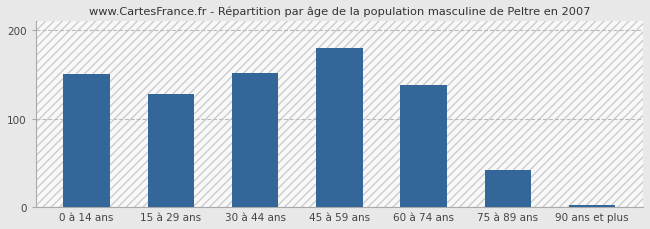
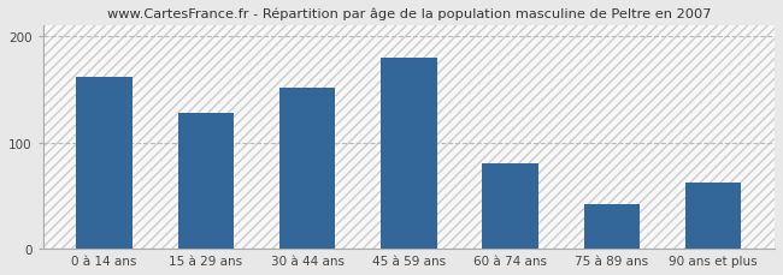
0 à 14 ans: 150 -> 162
60 à 74 ans: 138 -> 80
90 ans et plus: 3 -> 62
